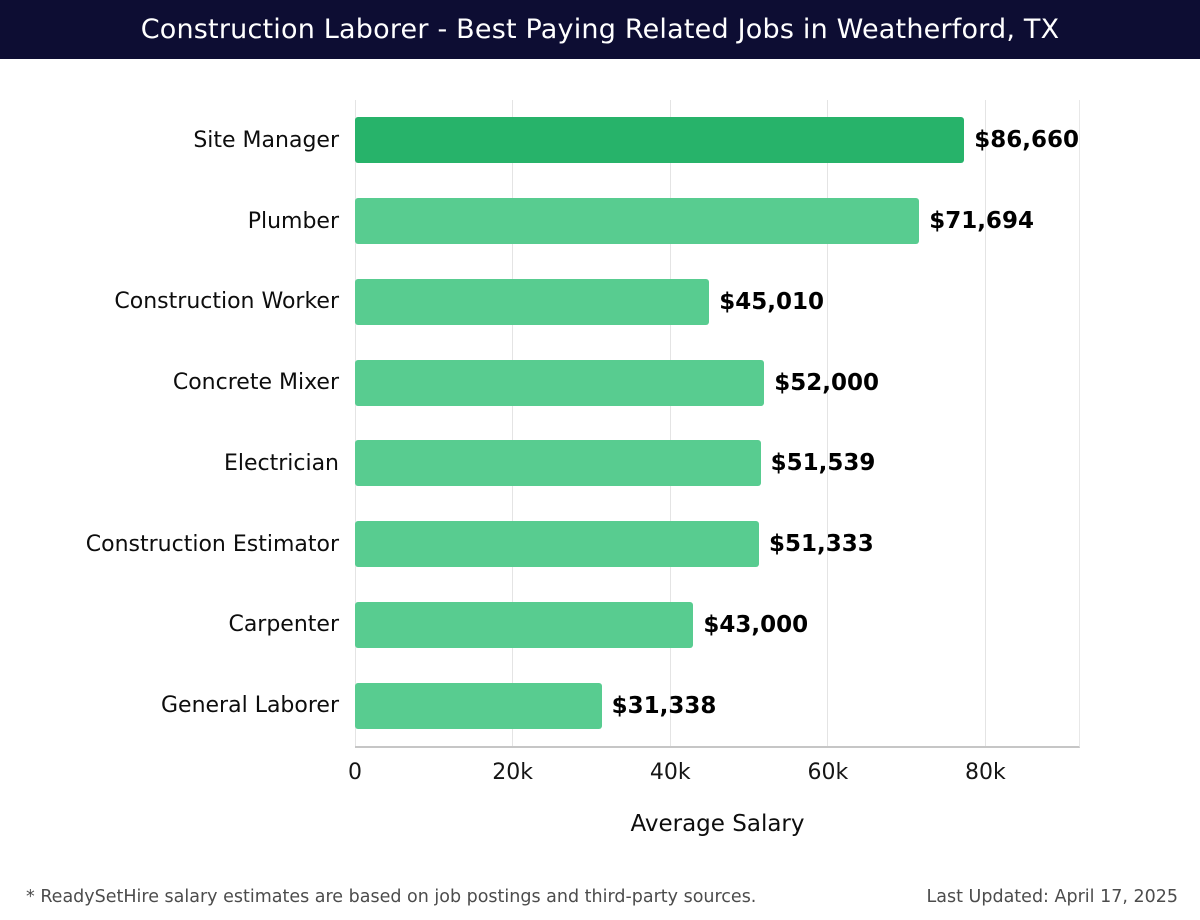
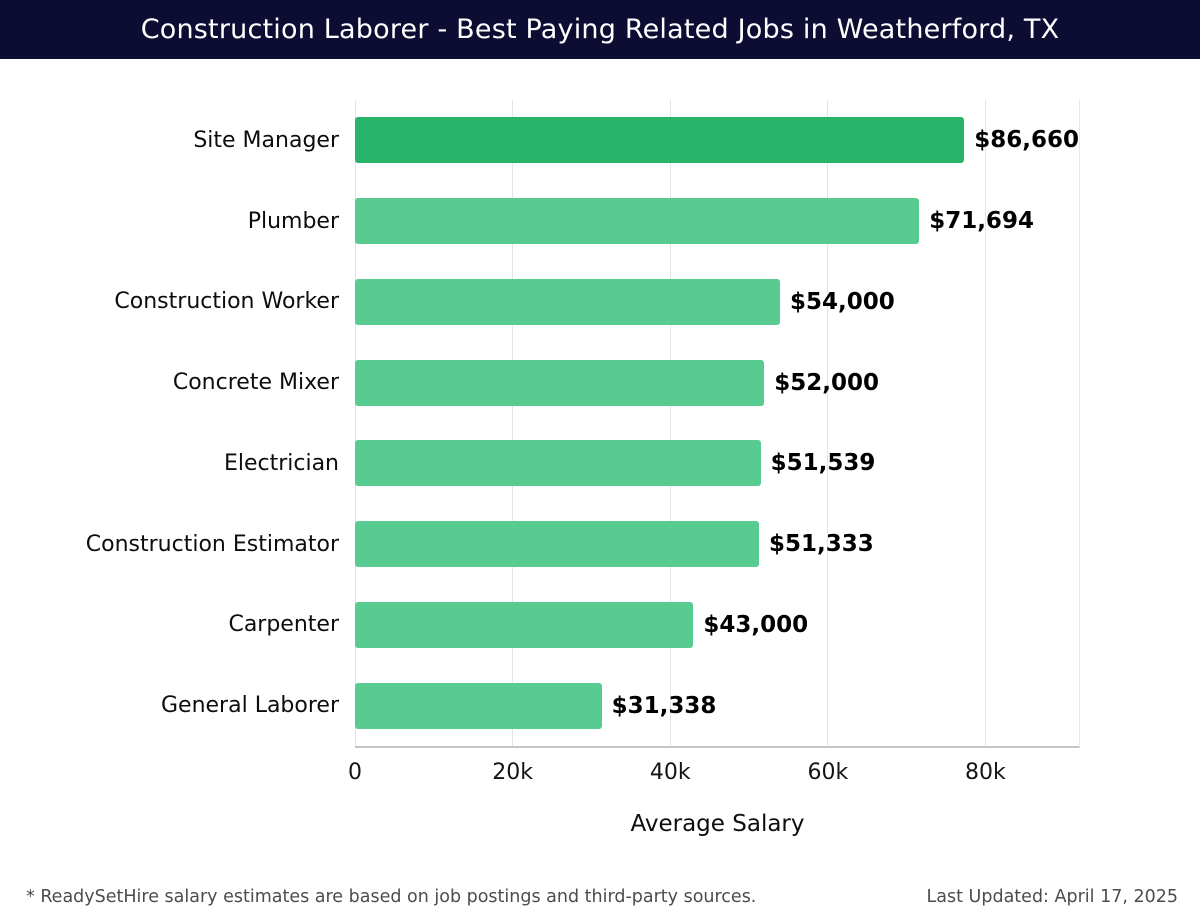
Construction Worker: $45,010 -> $54,000
